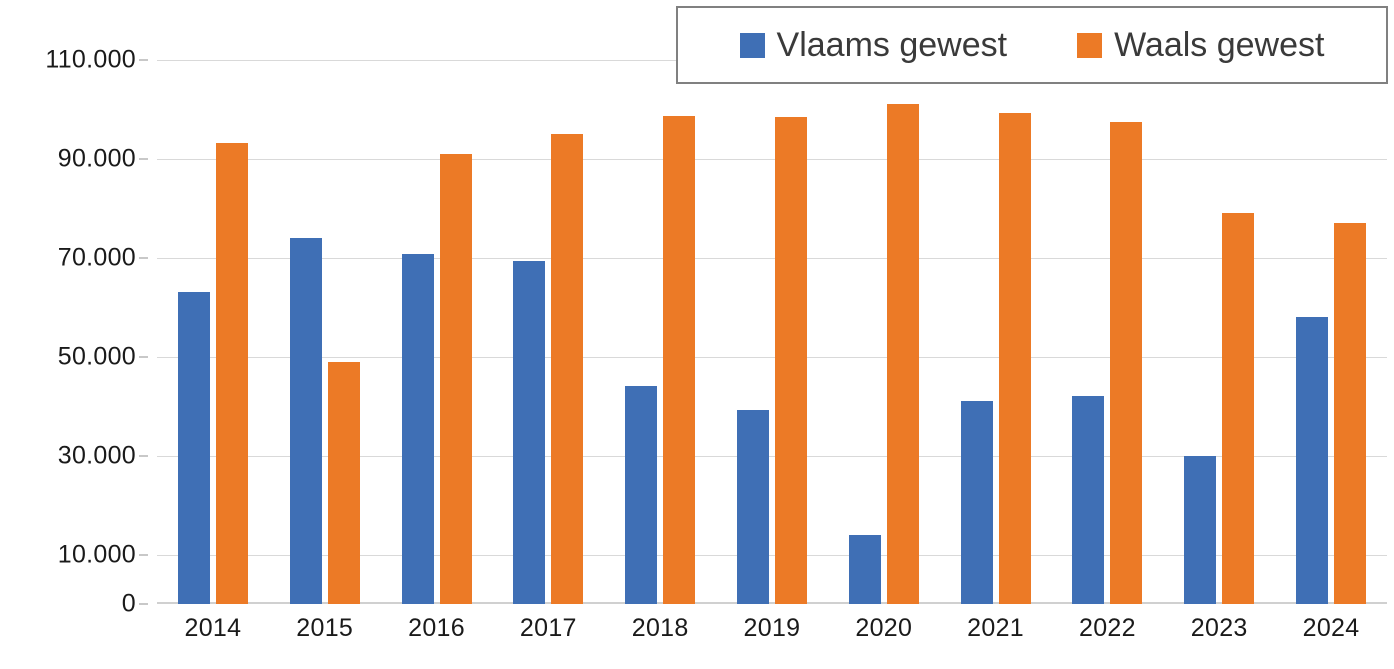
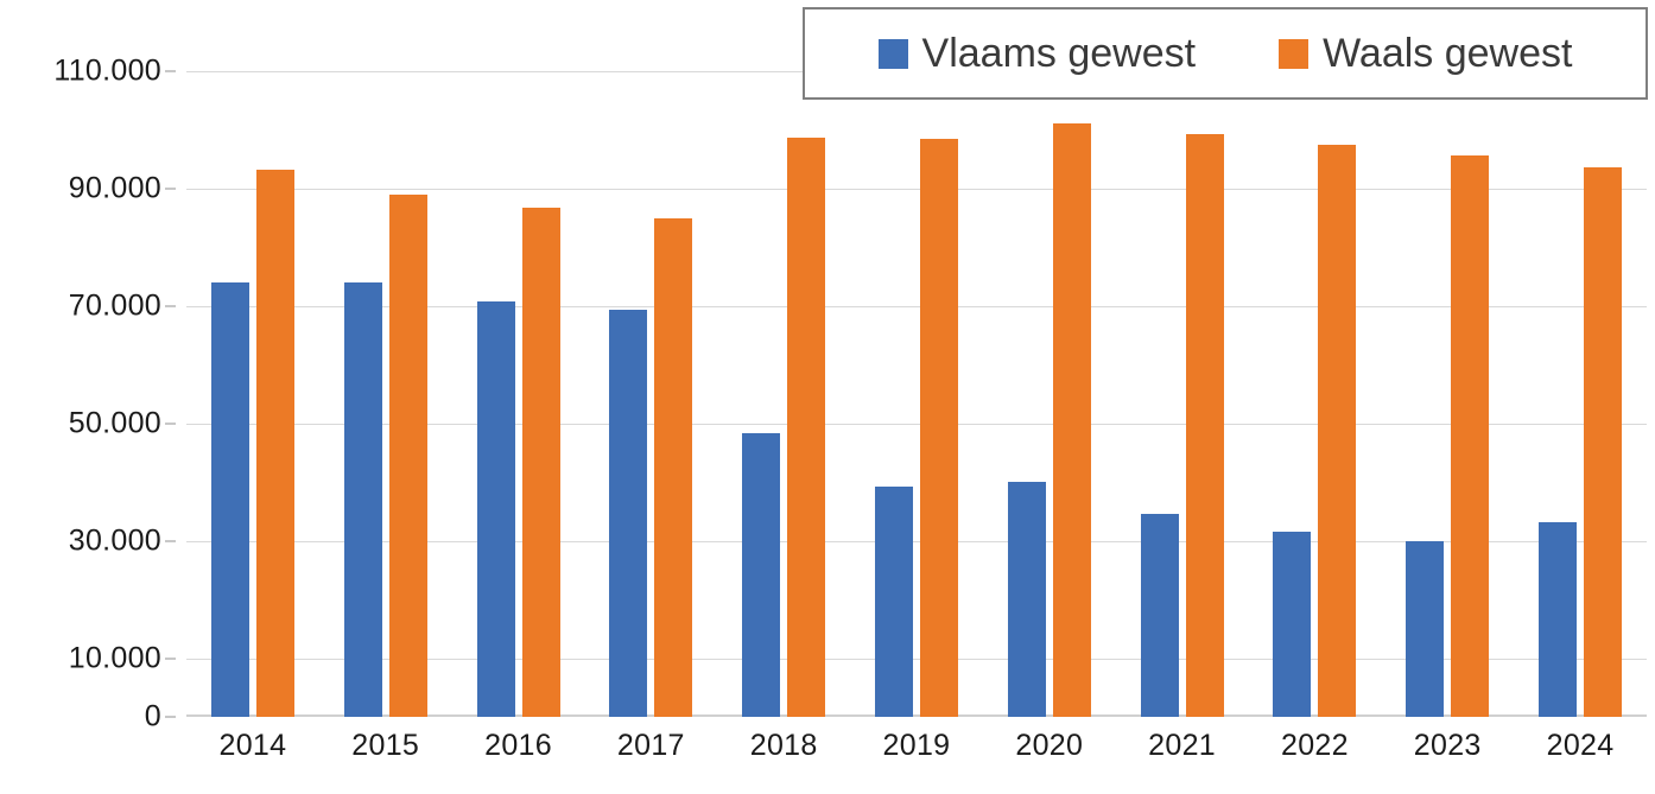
Vlaams gewest/2014: 63000 -> 74000
Waals gewest/2015: 49000 -> 89000
Waals gewest/2016: 91000 -> 87000
Waals gewest/2017: 95000 -> 85000
Vlaams gewest/2018: 44000 -> 48000
Vlaams gewest/2020: 14000 -> 40000
Vlaams gewest/2021: 41000 -> 34000
Vlaams gewest/2022: 42000 -> 32000
Waals gewest/2023: 79000 -> 96000
Vlaams gewest/2024: 58000 -> 33000
Waals gewest/2024: 77000 -> 94000
